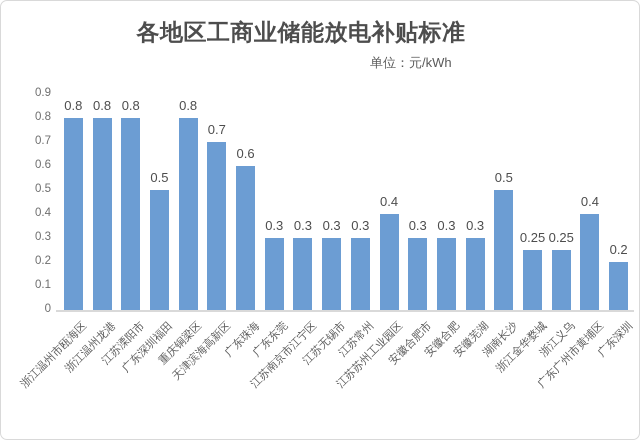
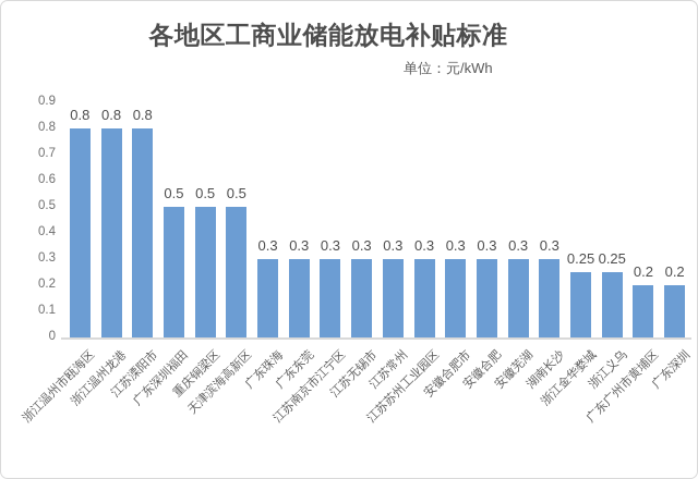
重庆铜梁区: 0.8 -> 0.5
天津滨海高新区: 0.7 -> 0.5
广东珠海: 0.6 -> 0.3
江苏苏州工业园区: 0.4 -> 0.3
湖南长沙: 0.5 -> 0.3
广东广州市黄埔区: 0.4 -> 0.2
